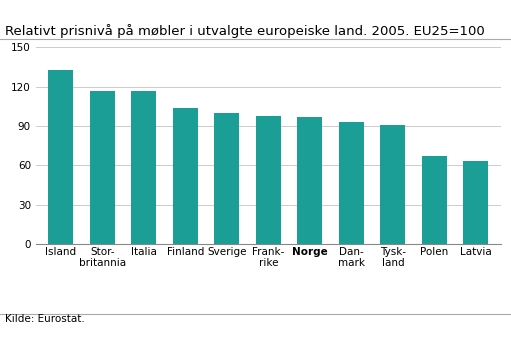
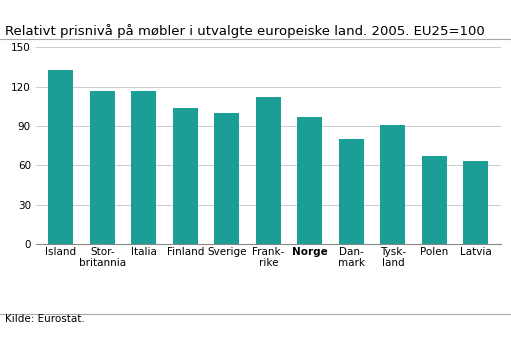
Frank- rike: 98 -> 112
Dan- mark: 93 -> 80
